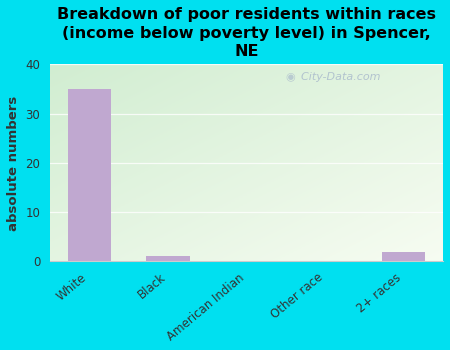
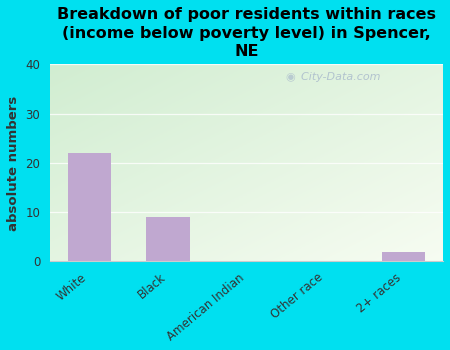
White: 35 -> 22
Black: 1 -> 9
